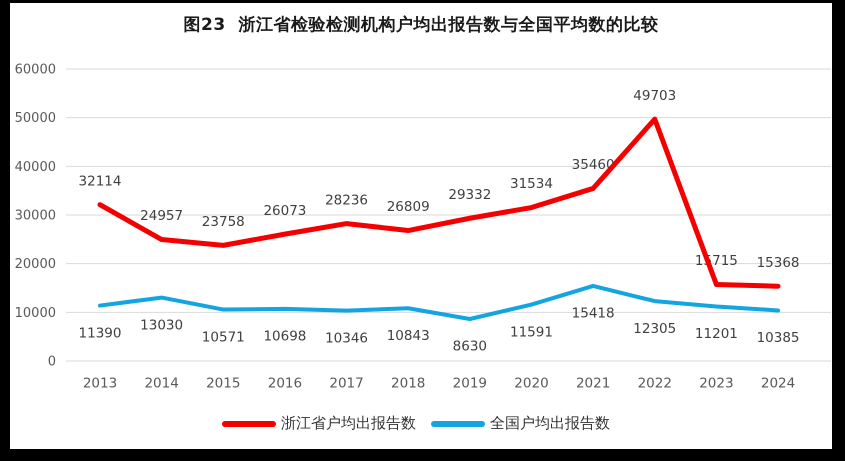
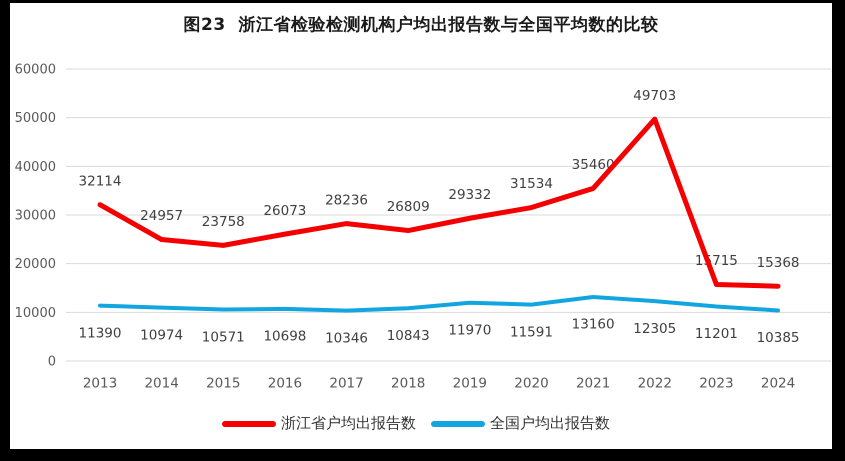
全国户均出报告数/2014: 13030 -> 10974
全国户均出报告数/2019: 8630 -> 11970
全国户均出报告数/2021: 15418 -> 13160
